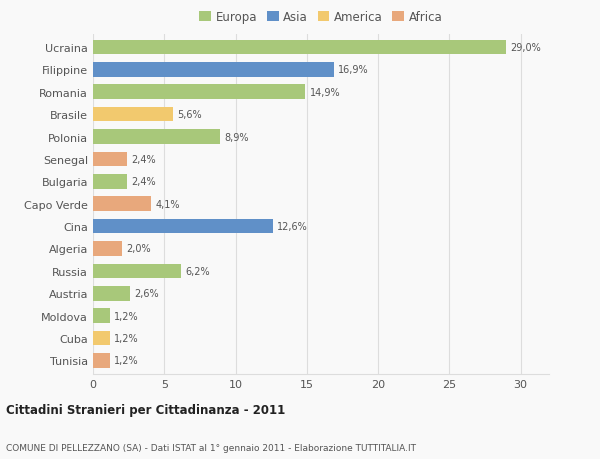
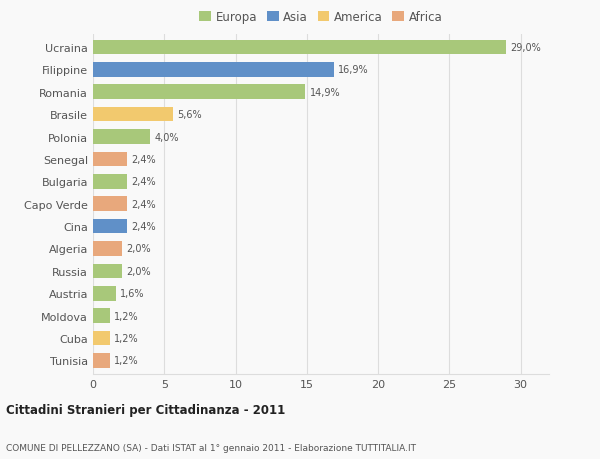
Polonia: 8,9% -> 4,0%
Capo Verde: 4,1% -> 2,4%
Cina: 12,6% -> 2,4%
Russia: 6,2% -> 2,0%
Austria: 2,6% -> 1,6%
